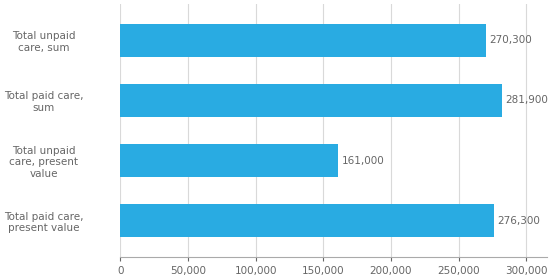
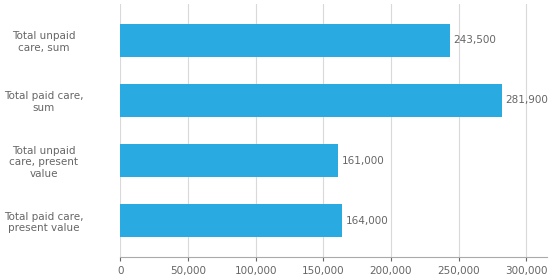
Total unpaid care, sum: 270,300 -> 243,500
Total paid care, present value: 276,300 -> 164,000
